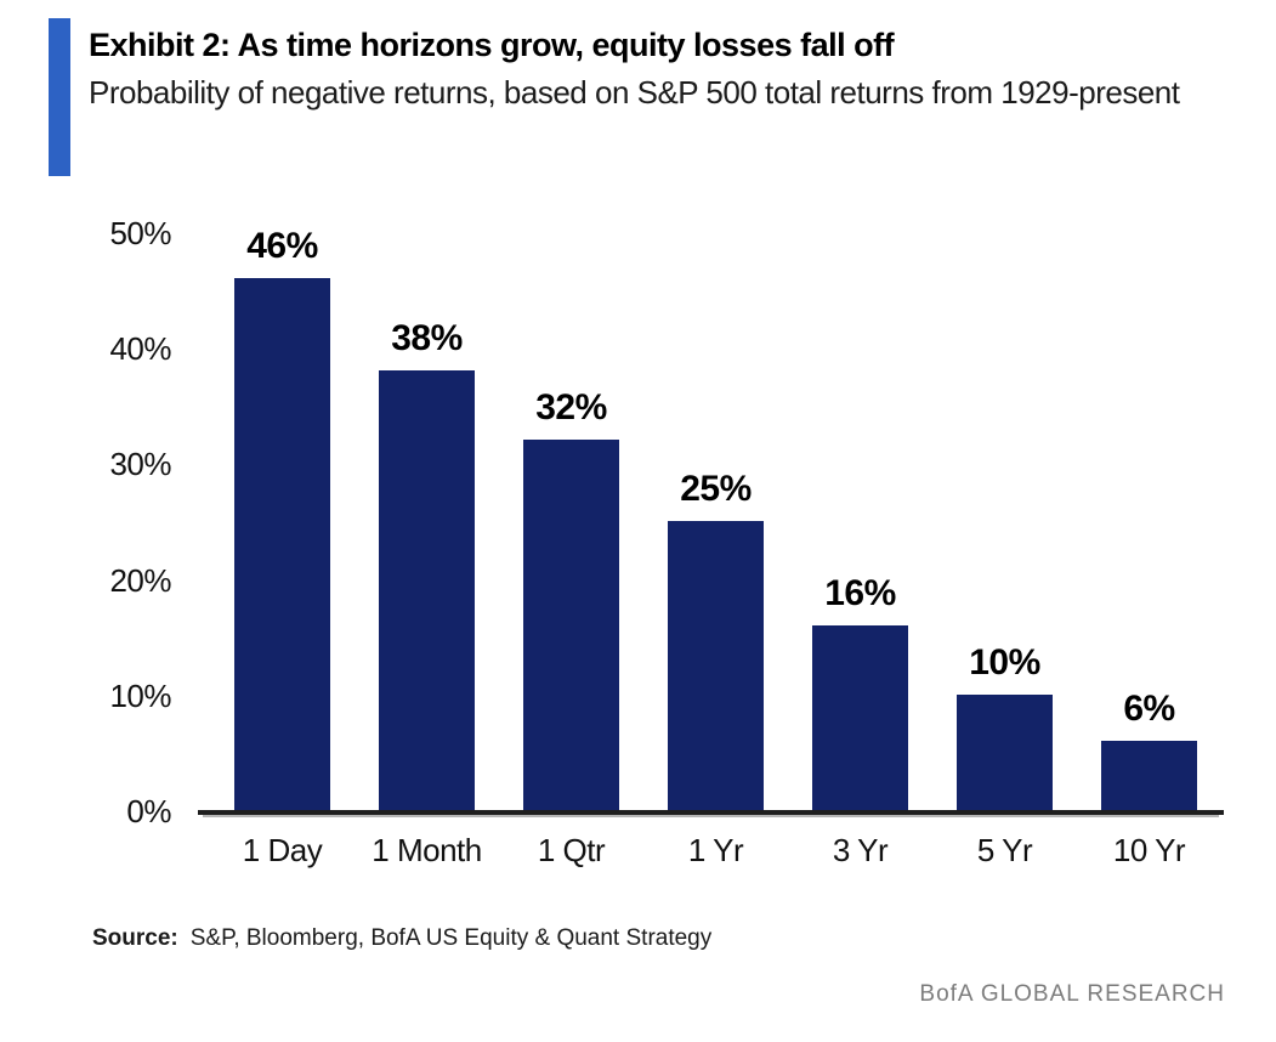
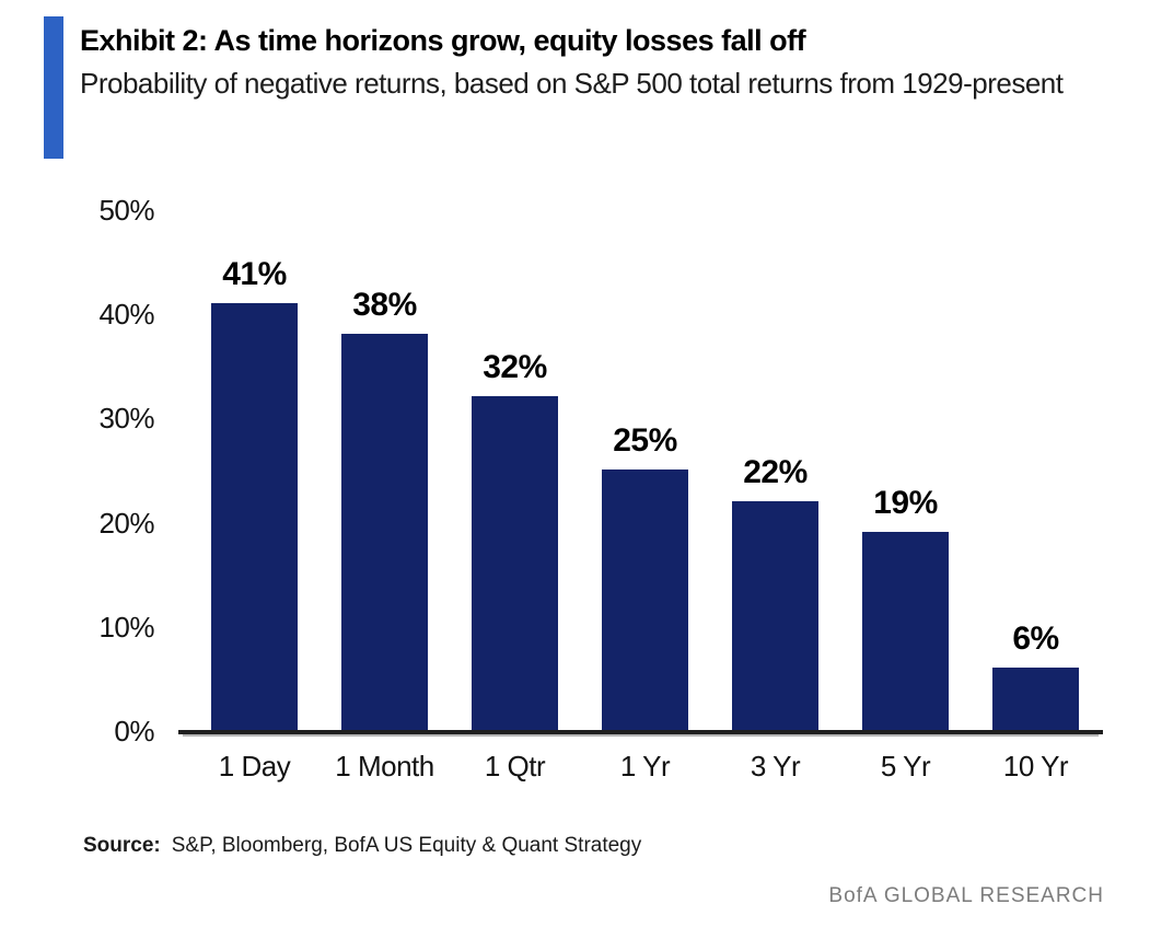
1 Day: 46% -> 41%
3 Yr: 16% -> 22%
5 Yr: 10% -> 19%
